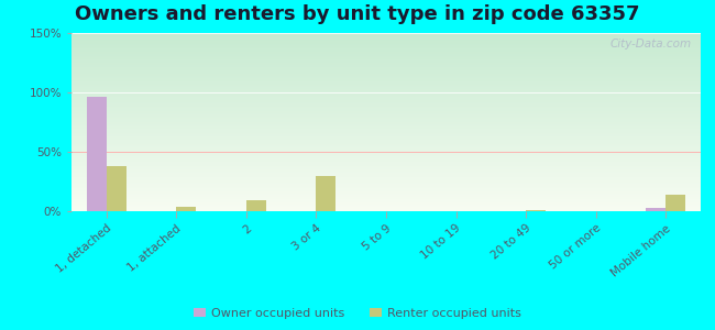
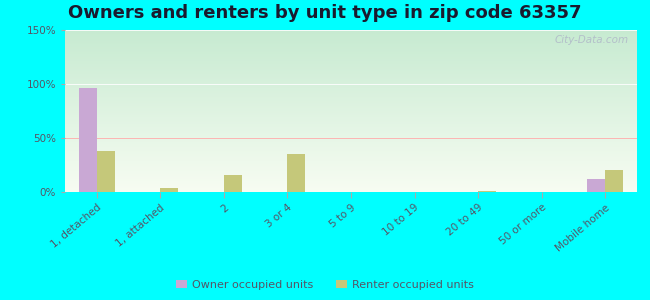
Renter occupied units/2: 9% -> 16%
Renter occupied units/3 or 4: 30% -> 35%
Owner occupied units/Mobile home: 3% -> 12%
Renter occupied units/Mobile home: 14% -> 20%
